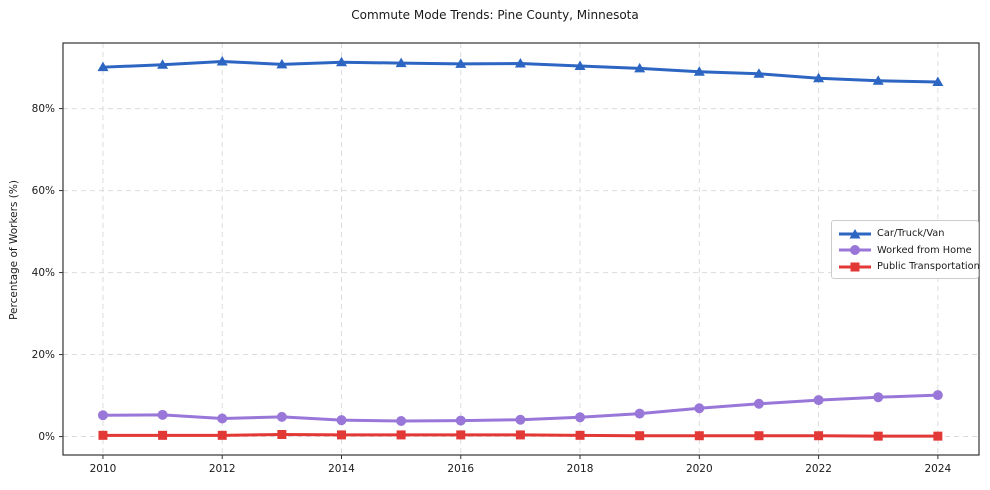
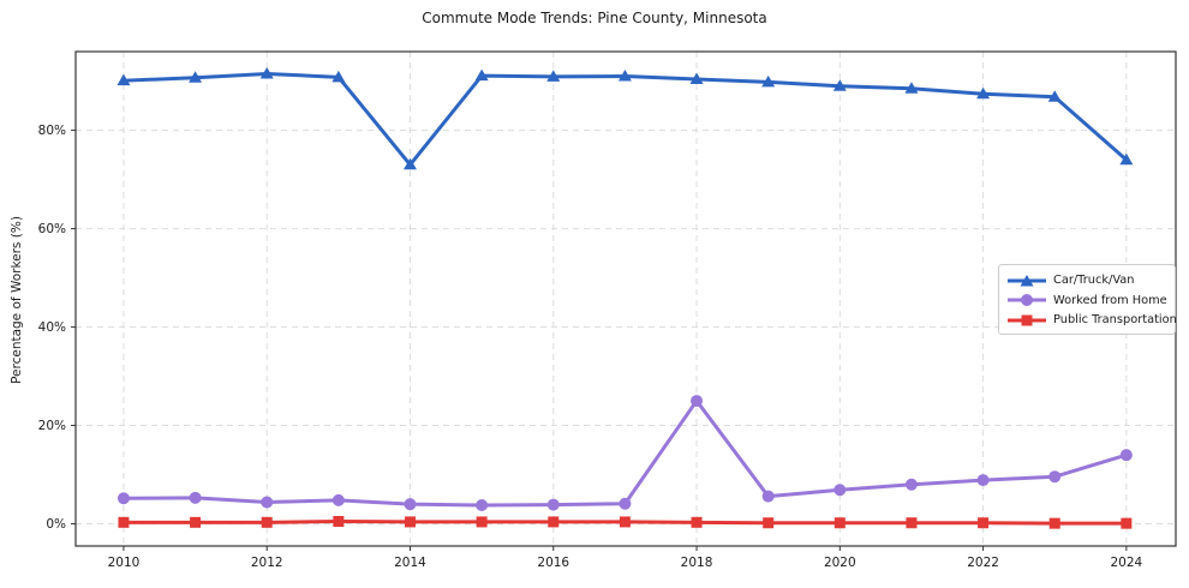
Car/Truck/Van/2014: 91% -> 73%
Worked from Home/2018: 5% -> 25%
Car/Truck/Van/2024: 86% -> 74%
Worked from Home/2024: 10% -> 14%
